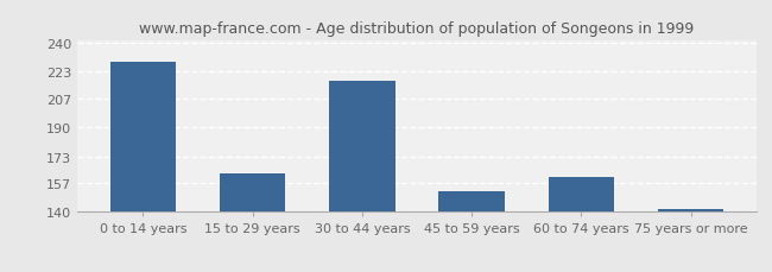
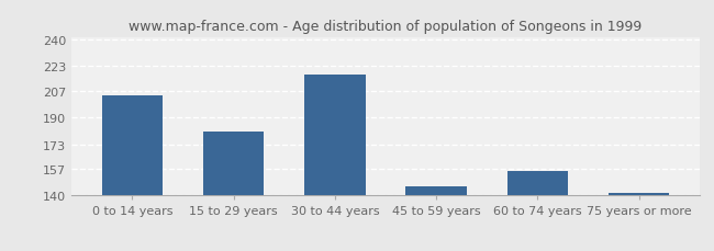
0 to 14 years: 229 -> 204
15 to 29 years: 163 -> 181
45 to 59 years: 152 -> 146
60 to 74 years: 161 -> 156
